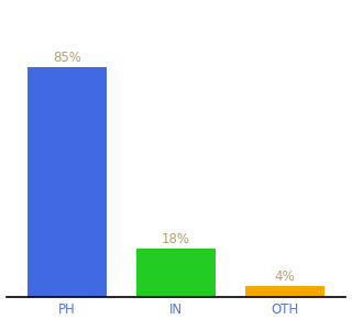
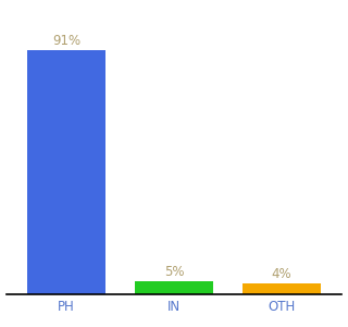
PH: 85% -> 91%
IN: 18% -> 5%
